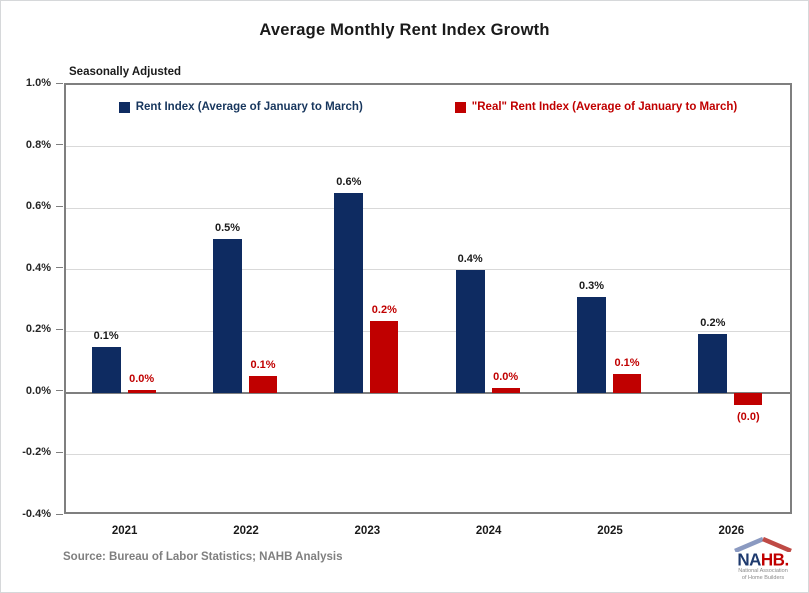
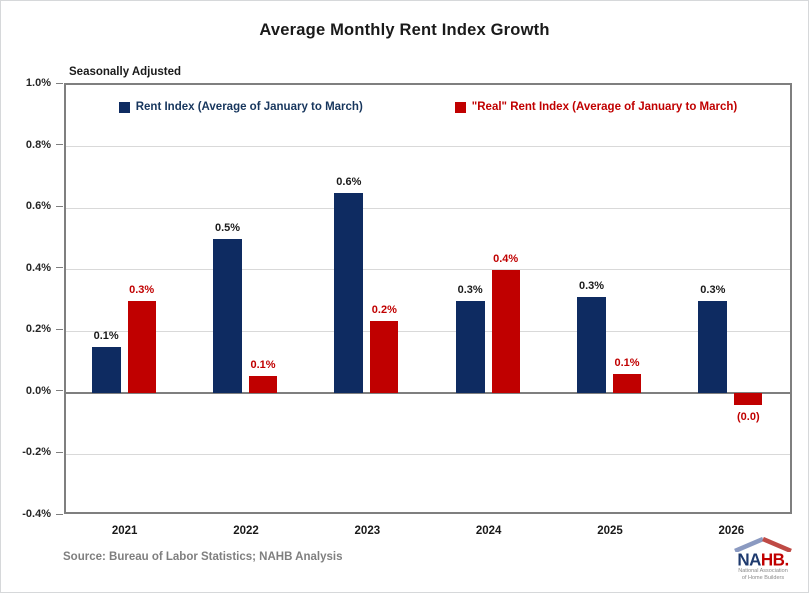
"Real" Rent Index (Average of January to March)/2021: 0.0% -> 0.3%
Rent Index (Average of January to March)/2024: 0.4% -> 0.3%
"Real" Rent Index (Average of January to March)/2024: 0.0% -> 0.4%
Rent Index (Average of January to March)/2026: 0.2% -> 0.3%
